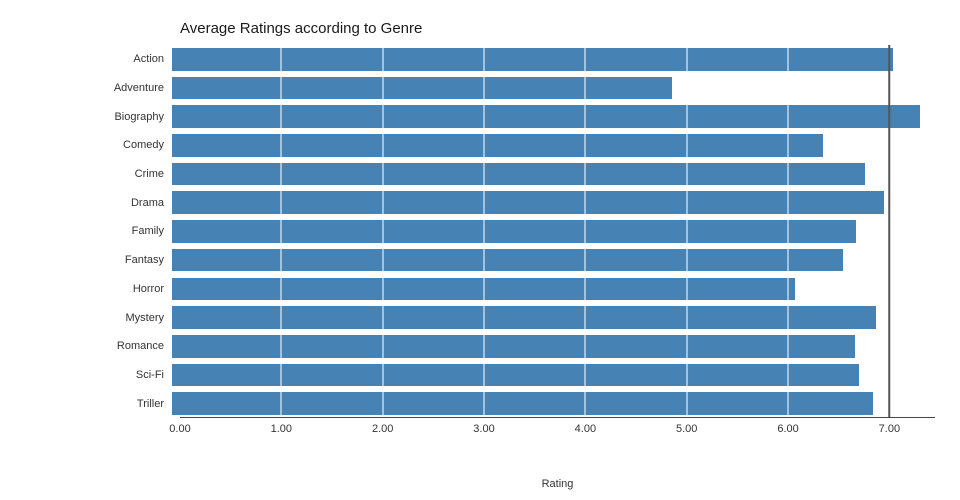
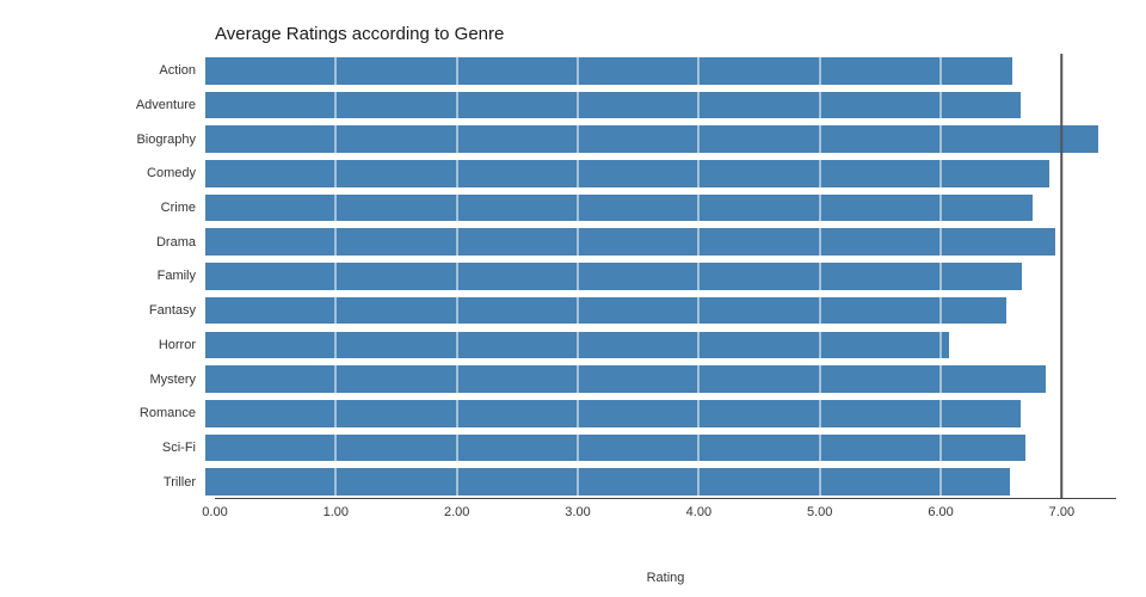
Action: 7.04 -> 6.60
Adventure: 4.88 -> 6.67
Comedy: 6.36 -> 6.90
Triller: 6.84 -> 6.58
